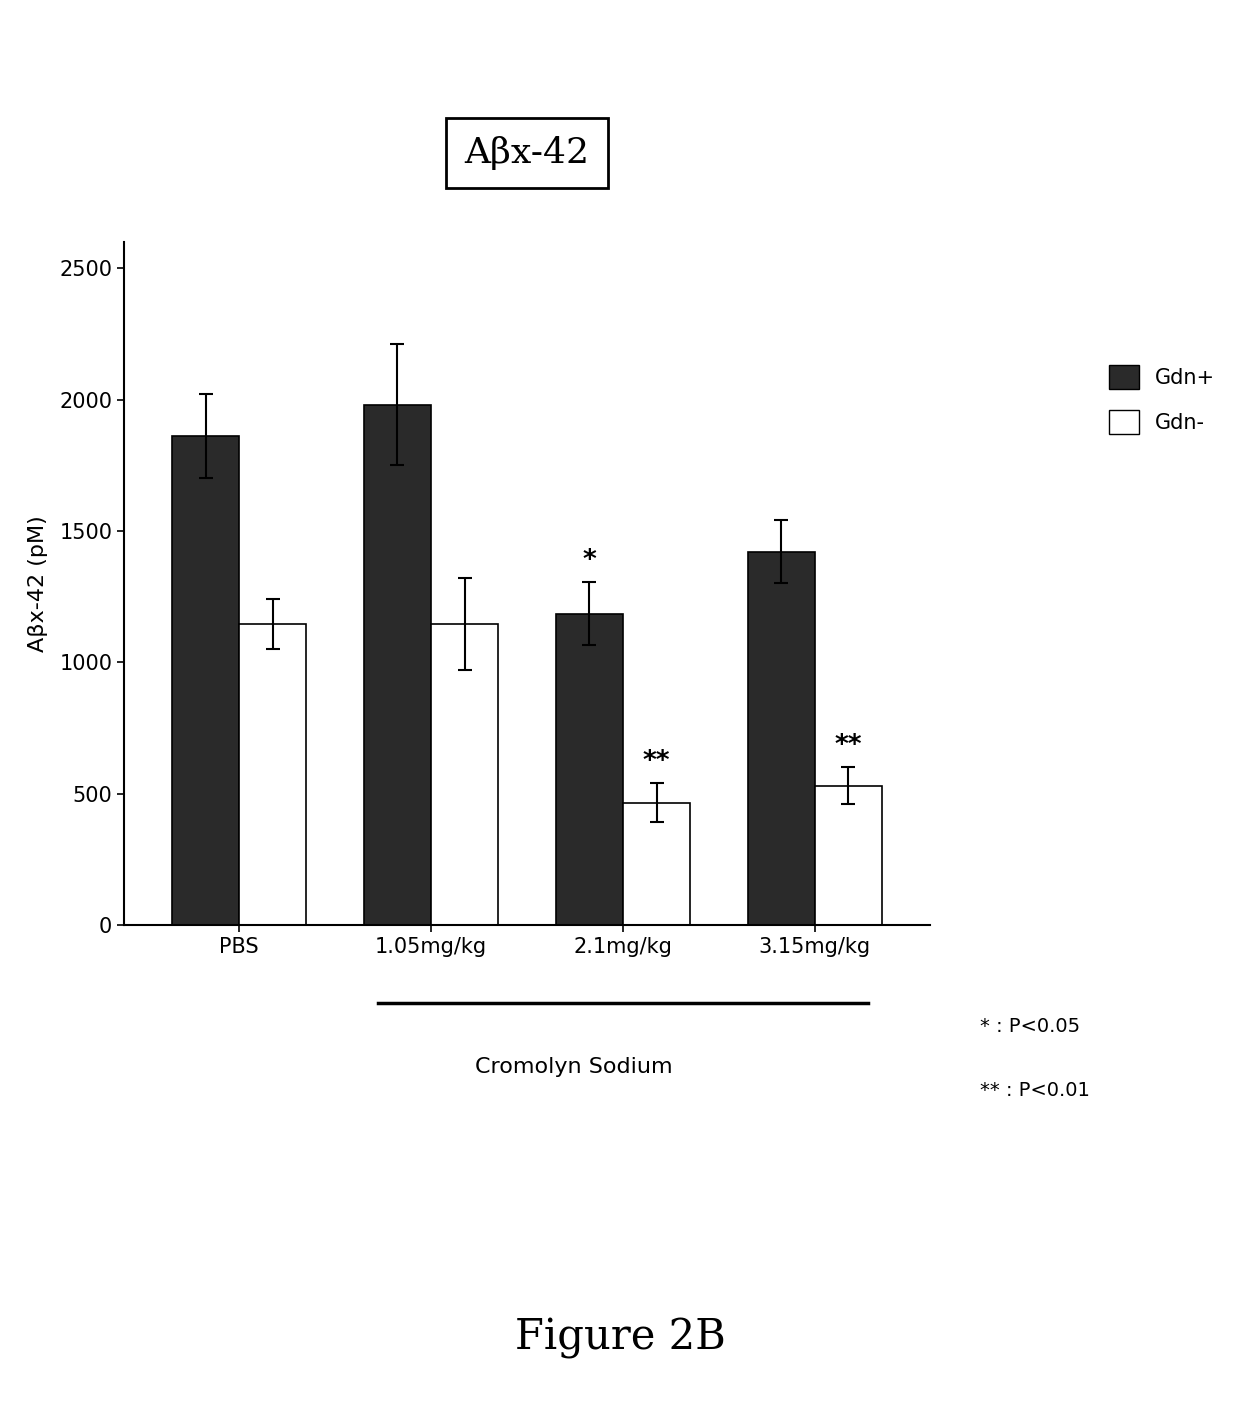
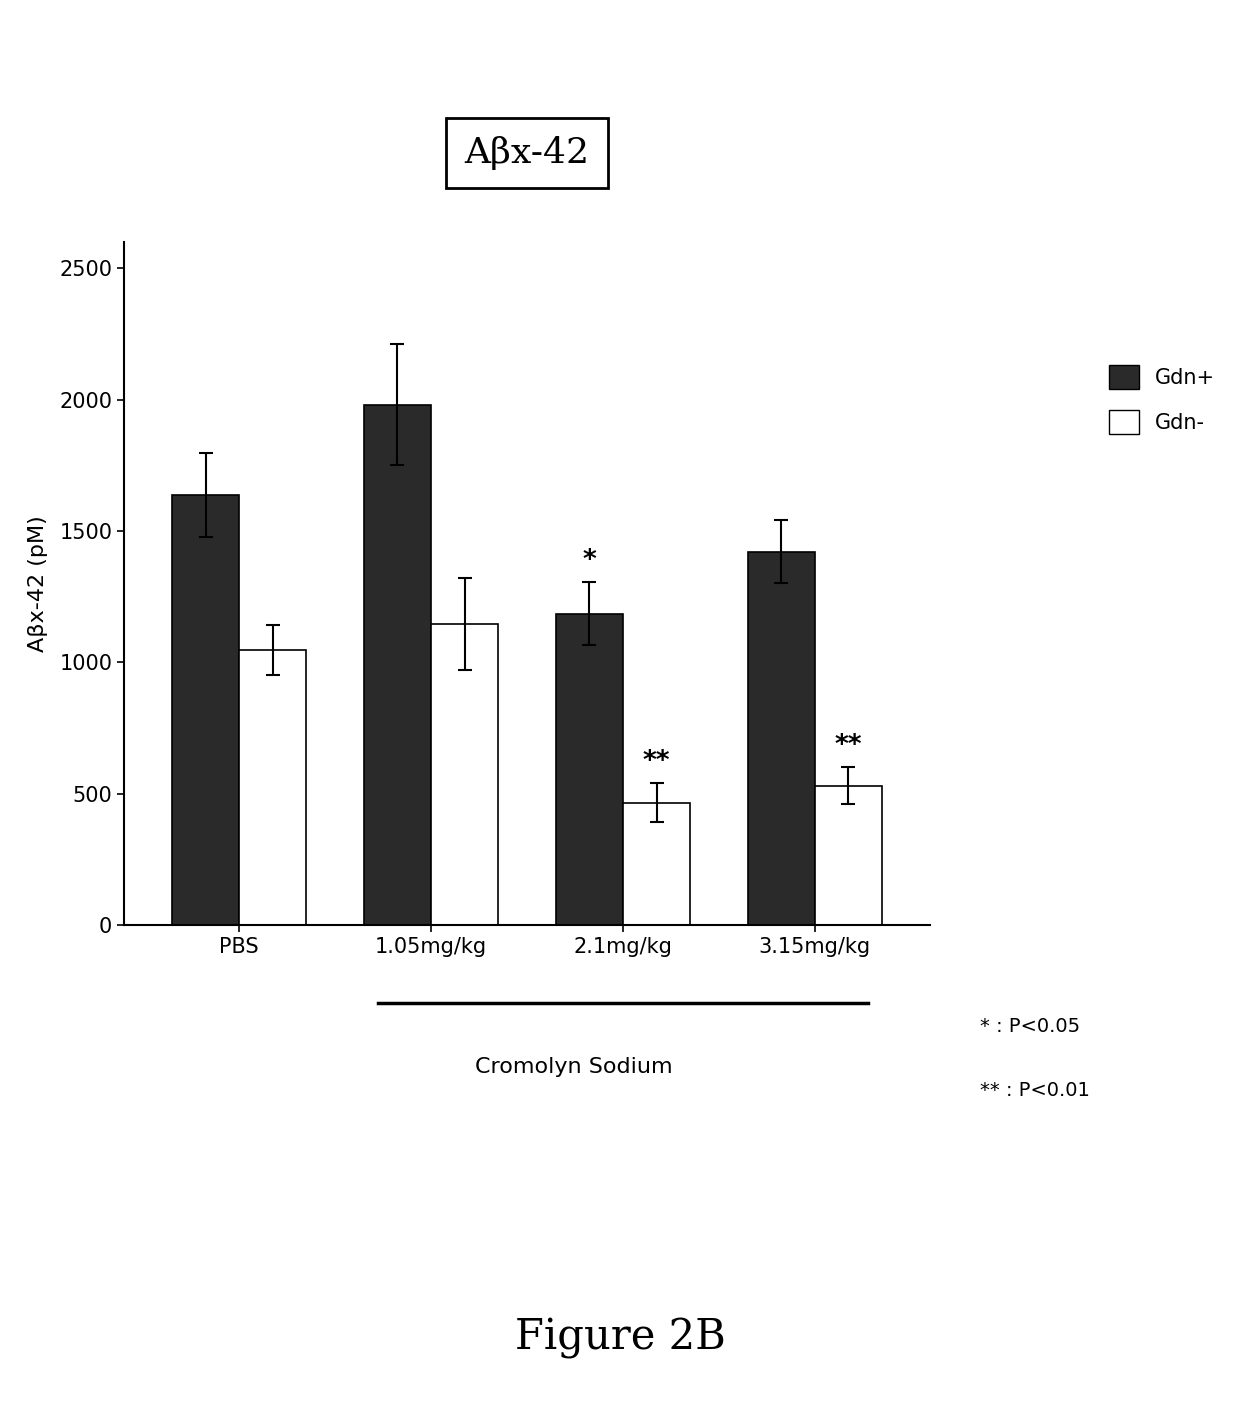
Gdn+/PBS: 1860 -> 1635
Gdn-/PBS: 1145 -> 1045
